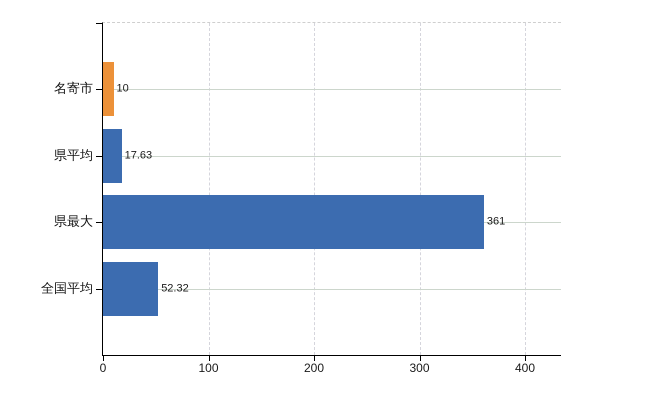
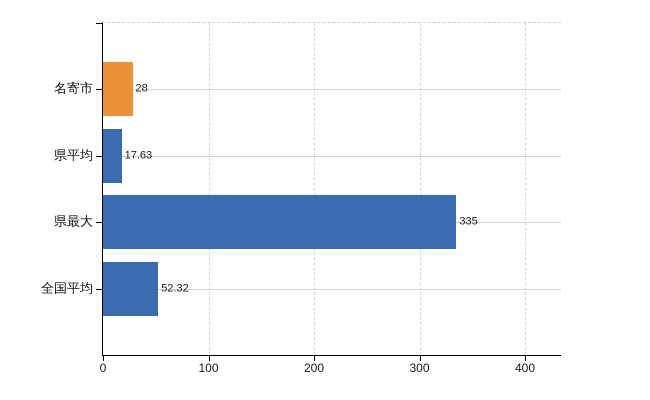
名寄市: 10 -> 28
県最大: 361 -> 335
